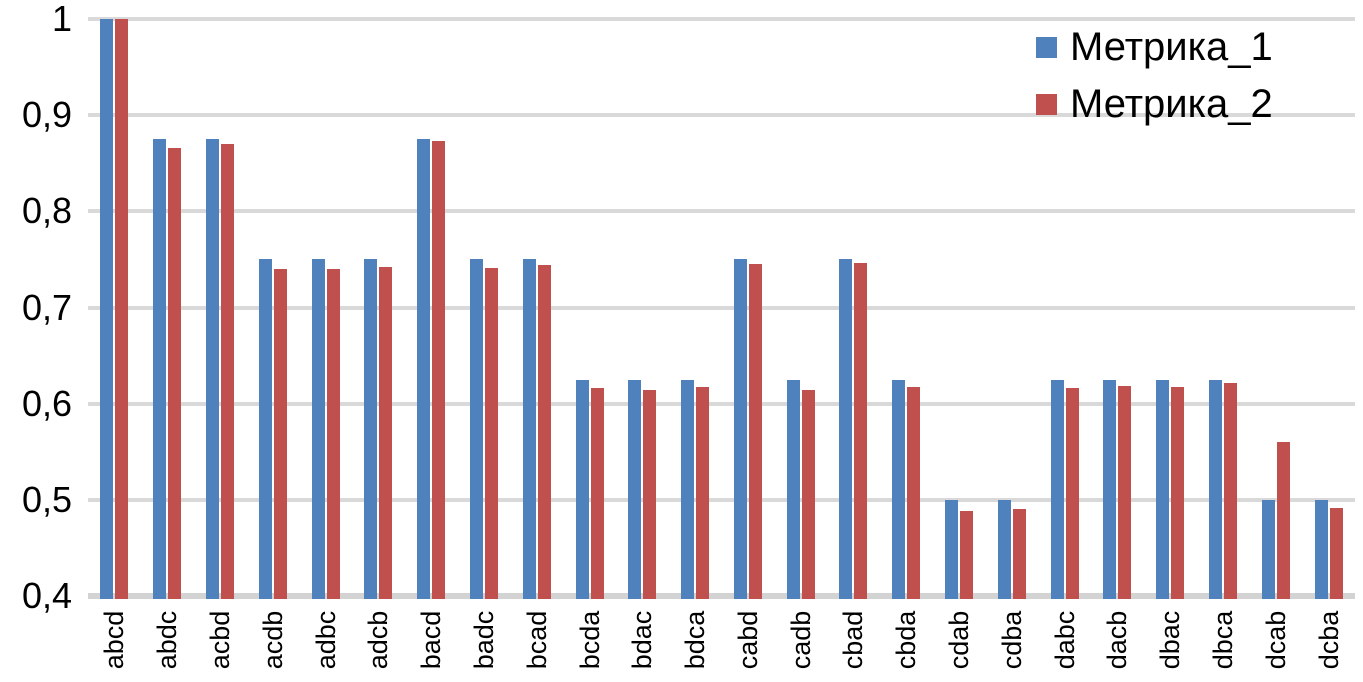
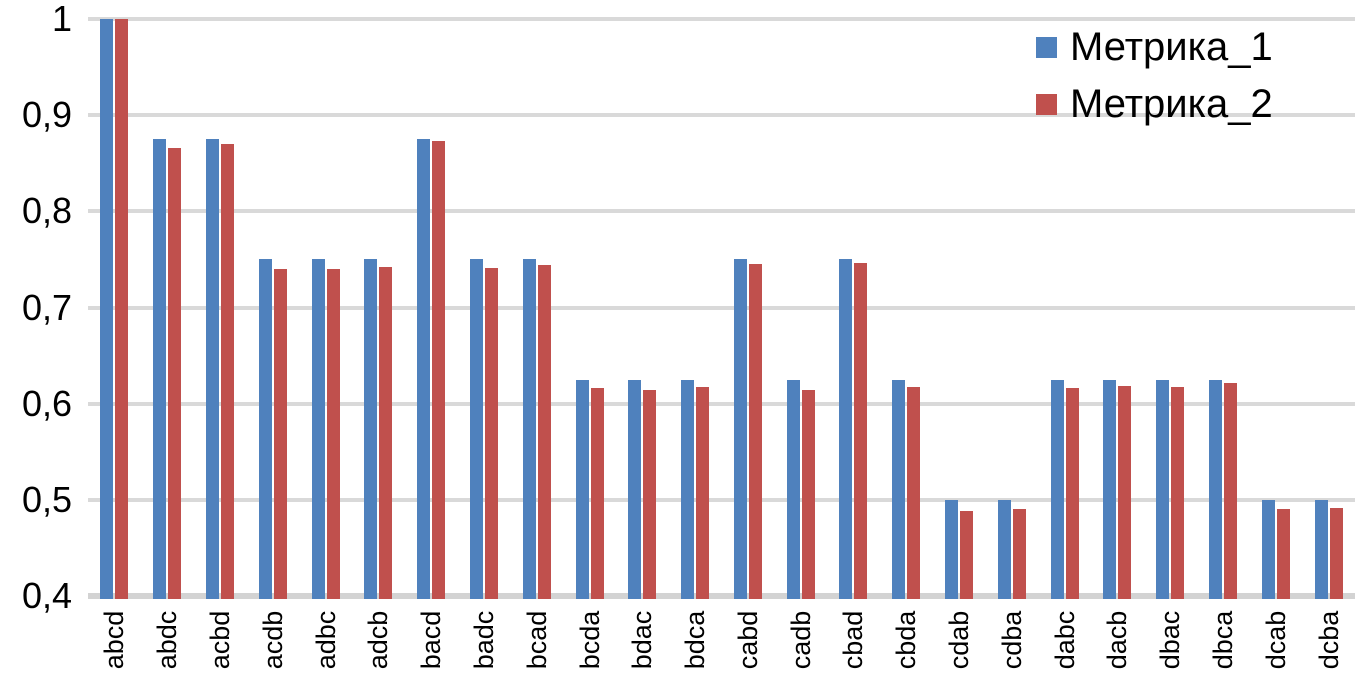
Метрика_2/dcab: 0,56 -> 0,49
